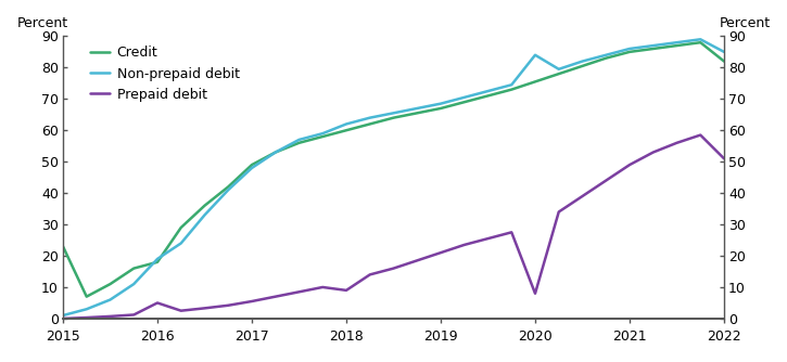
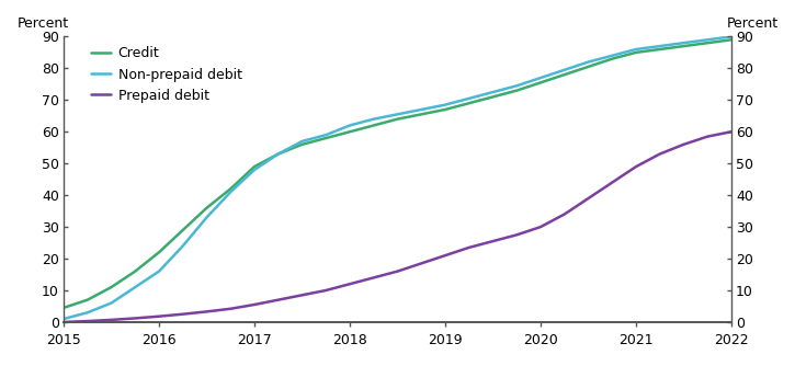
Credit/2015: 23.0 -> 4.5
Credit/2016: 18.0 -> 22.0
Non-prepaid debit/2016: 19.0 -> 16.0
Prepaid debit/2016: 5.0 -> 1.8
Prepaid debit/2018: 9.0 -> 12.0
Non-prepaid debit/2020: 84.0 -> 77.0
Prepaid debit/2020: 8.0 -> 30.0
Credit/2022: 82.0 -> 89.0
Non-prepaid debit/2022: 85.0 -> 90.0
Prepaid debit/2022: 51.0 -> 60.0
